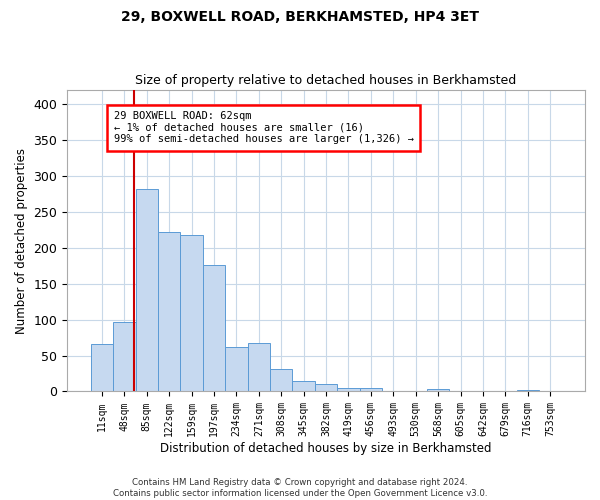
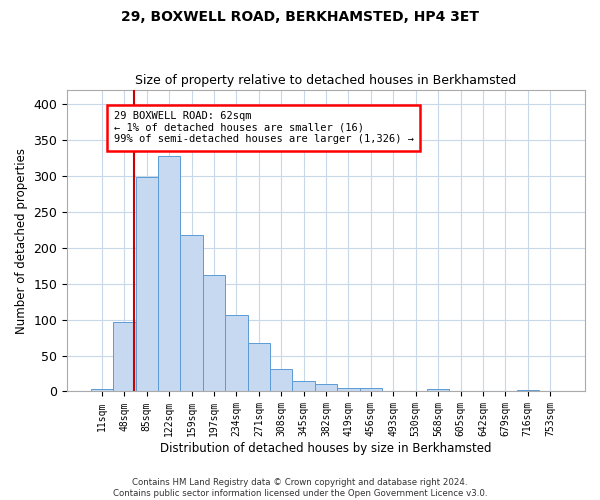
11sqm: 66 -> 3
85sqm: 282 -> 298
122sqm: 222 -> 328
197sqm: 176 -> 162
234sqm: 62 -> 106
